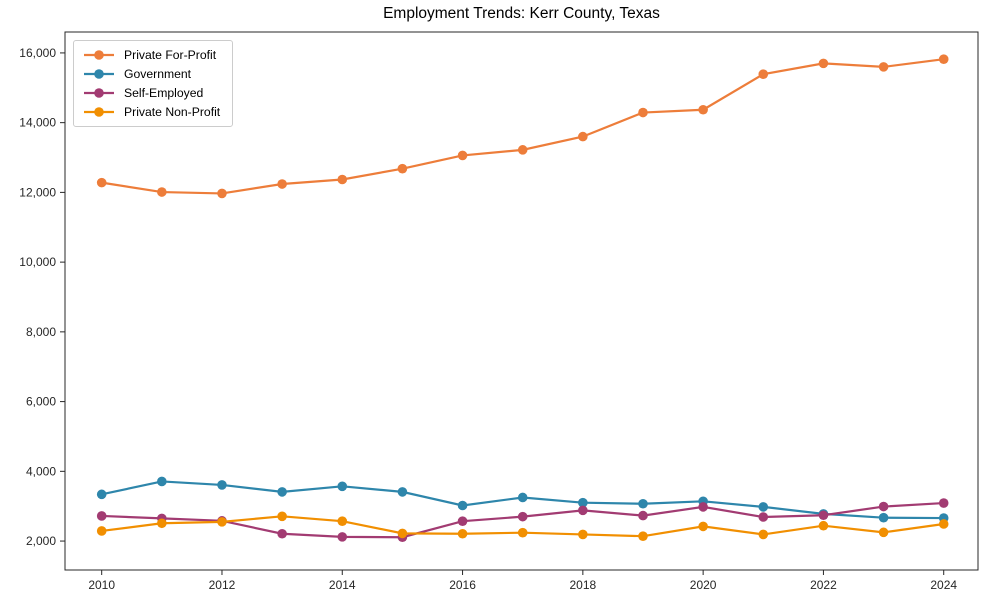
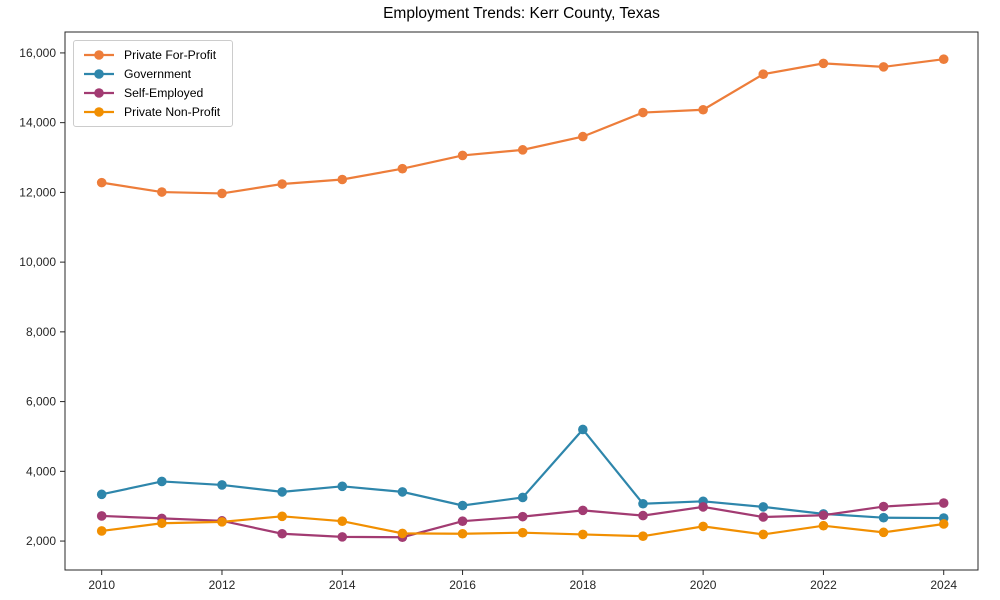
Government/2018: 3100 -> 5200
